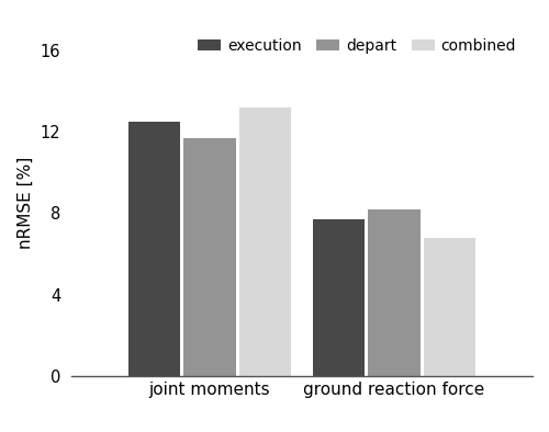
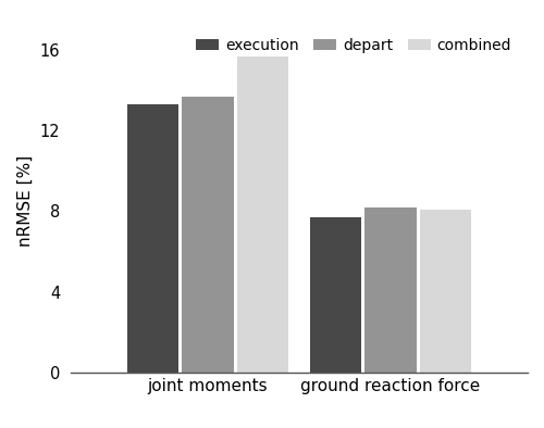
execution/joint moments: 12.5 -> 13.3
depart/joint moments: 11.7 -> 13.7
combined/joint moments: 13.2 -> 15.7
combined/ground reaction force: 6.8 -> 8.1
